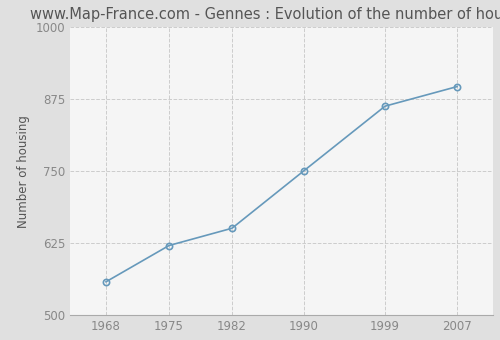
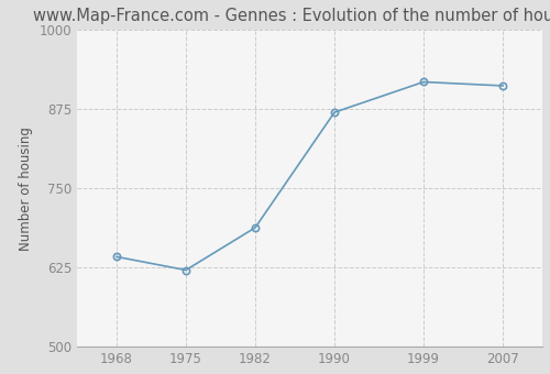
1968: 558 -> 642
1982: 651 -> 688
1990: 751 -> 870
1999: 863 -> 918
2007: 897 -> 912
